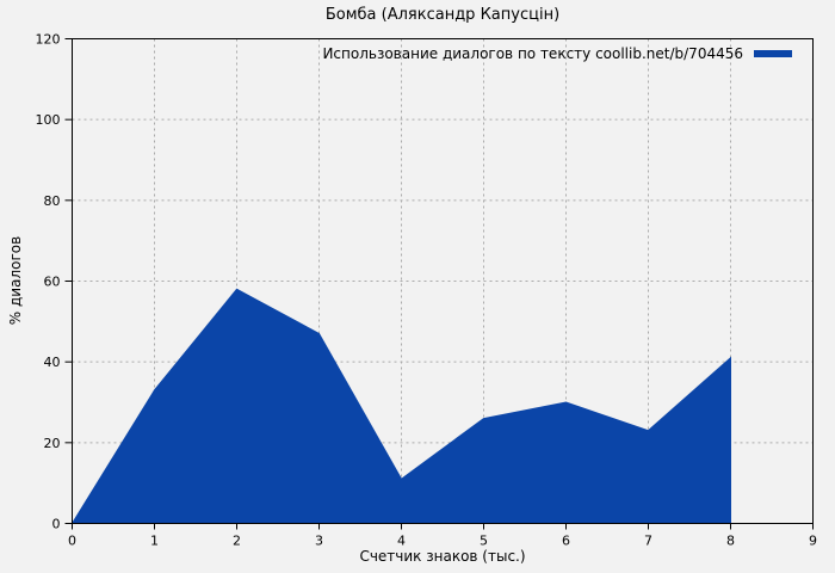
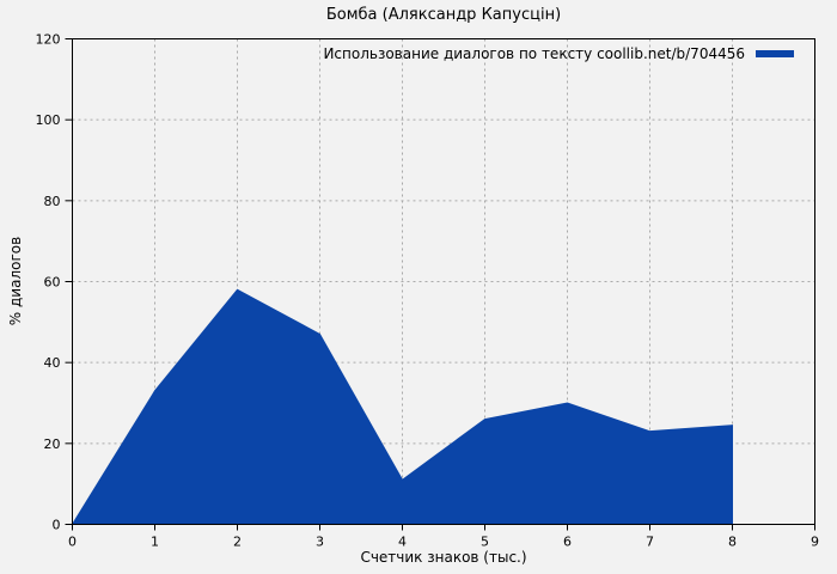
8: 41 -> 24
